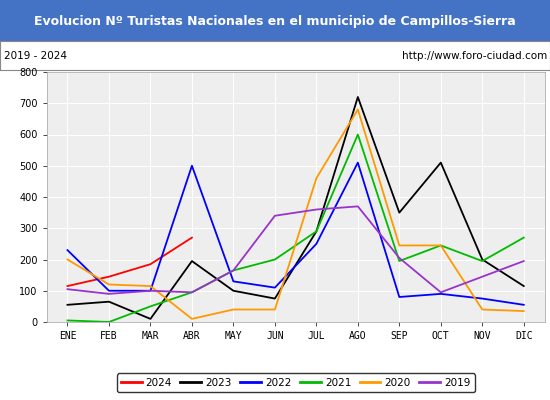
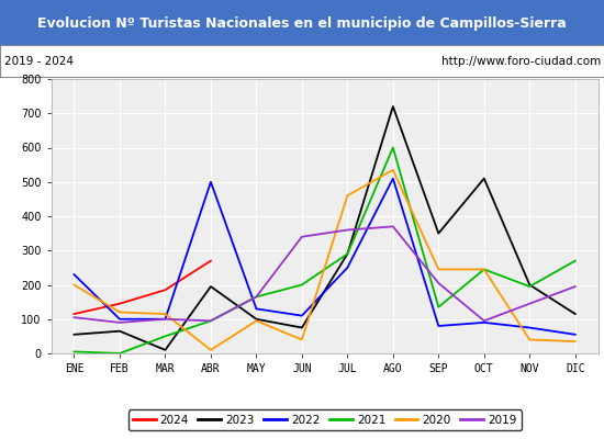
2020/MAY: 40 -> 95
2020/AGO: 680 -> 535
2021/SEP: 195 -> 135
